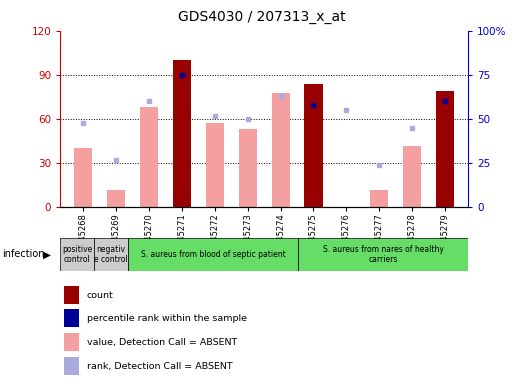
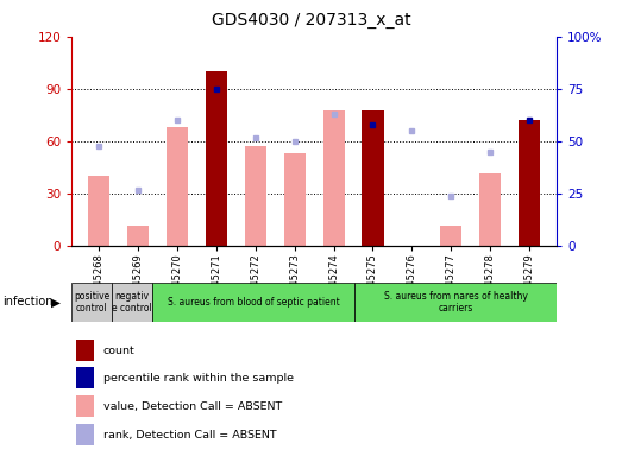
GSM345275: 84 -> 78
GSM345279: 79 -> 72
